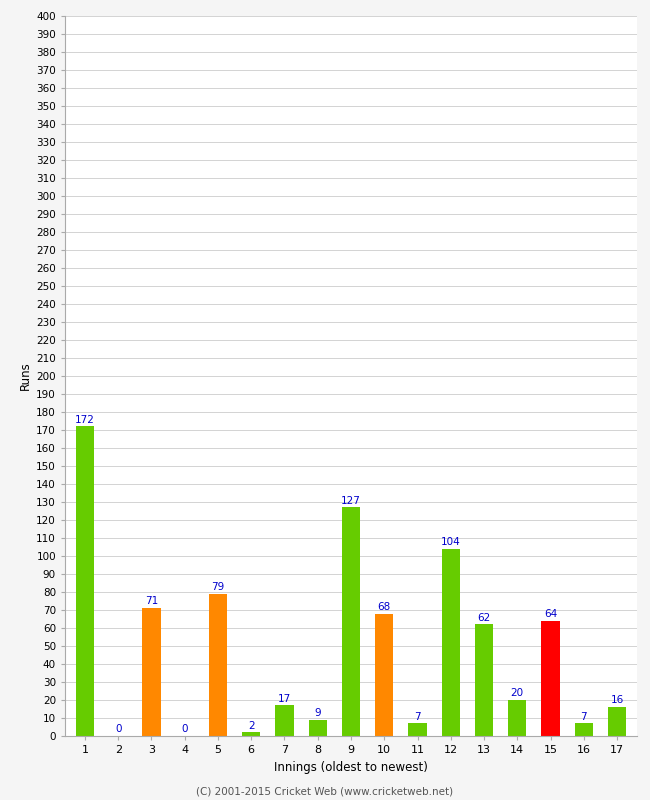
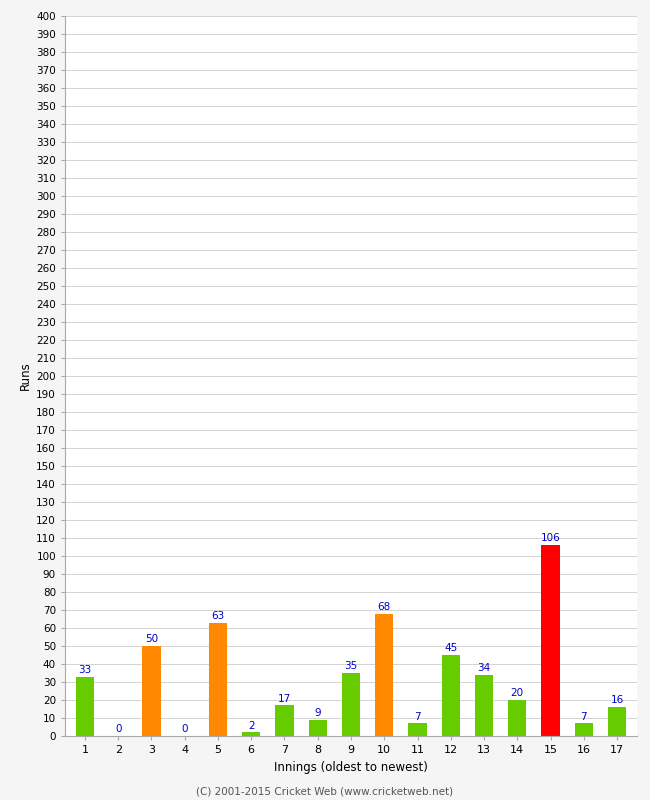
1: 172 -> 33
3: 71 -> 50
5: 79 -> 63
9: 127 -> 35
12: 104 -> 45
13: 62 -> 34
15: 64 -> 106
